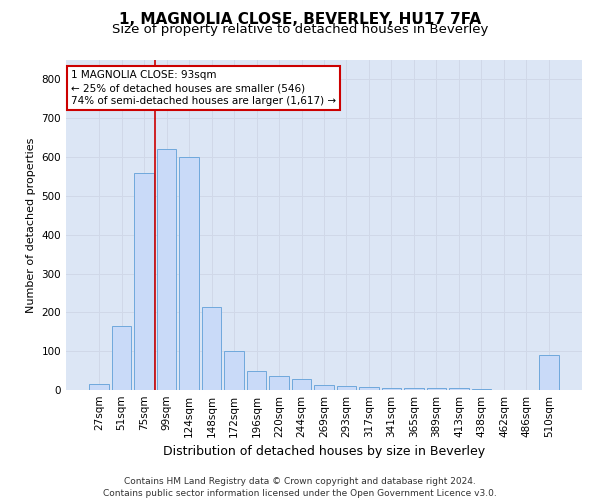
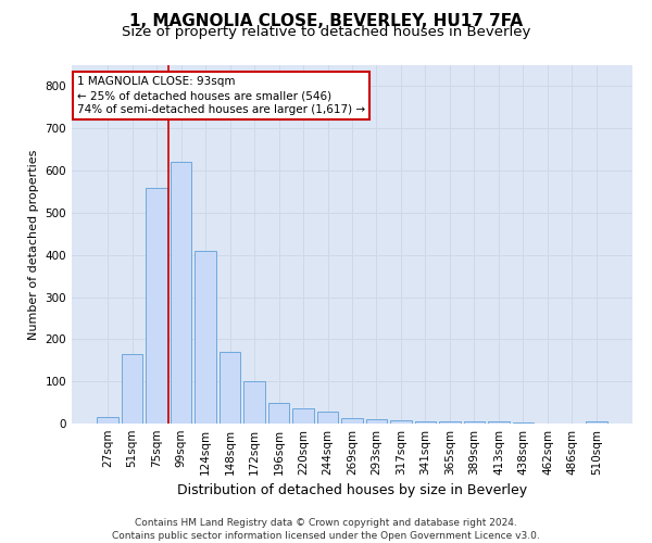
124sqm: 600 -> 410
148sqm: 215 -> 170
510sqm: 90 -> 5
